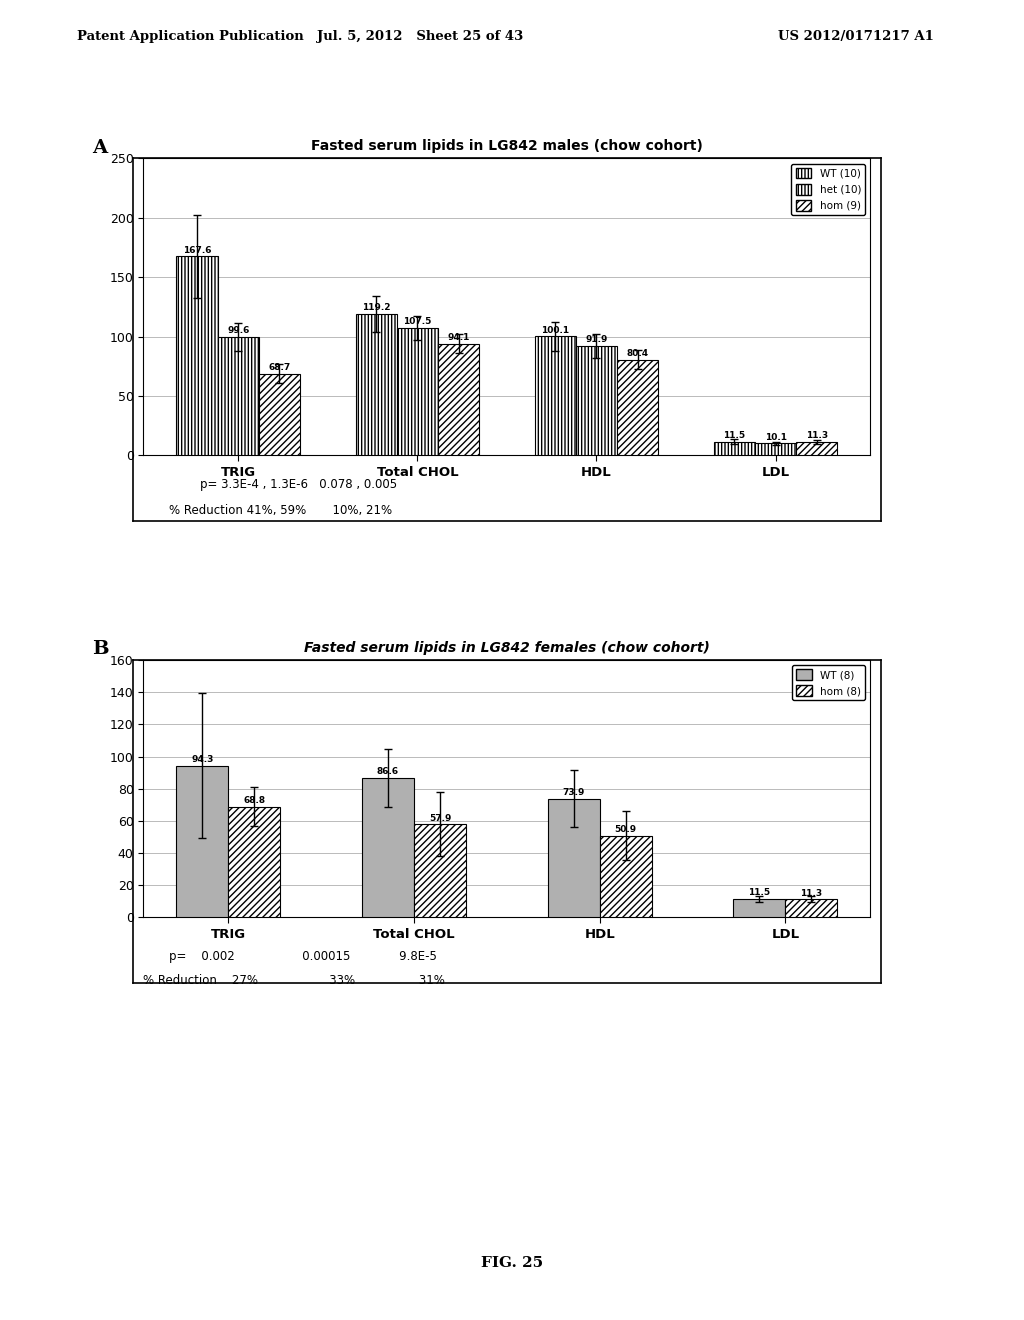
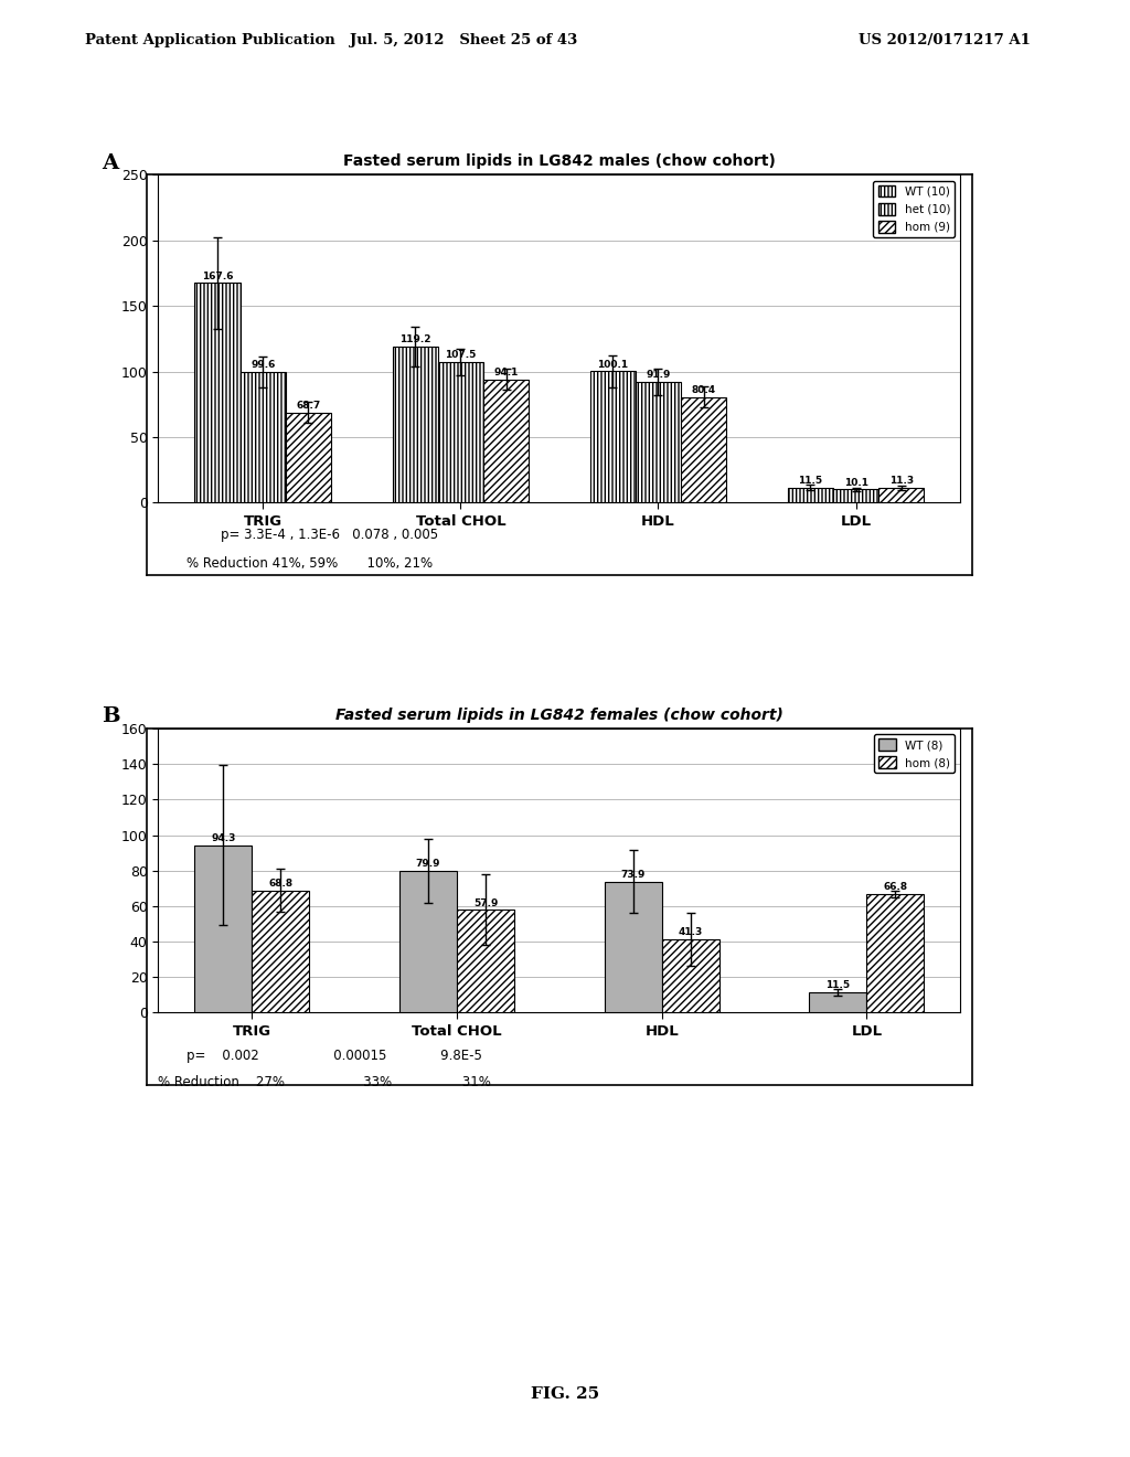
Fasted serum lipids in LG842 females (chow cohort)/WT (8)/Total CHOL: 86.6 -> 79.9
Fasted serum lipids in LG842 females (chow cohort)/hom (8)/HDL: 50.9 -> 41.3
Fasted serum lipids in LG842 females (chow cohort)/hom (8)/LDL: 11.3 -> 66.8
